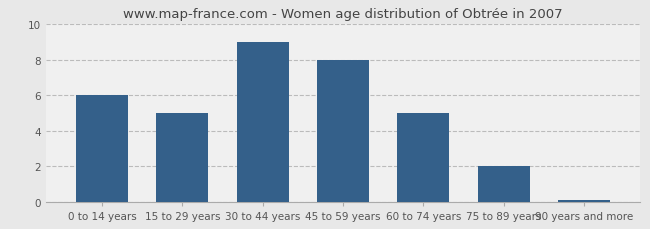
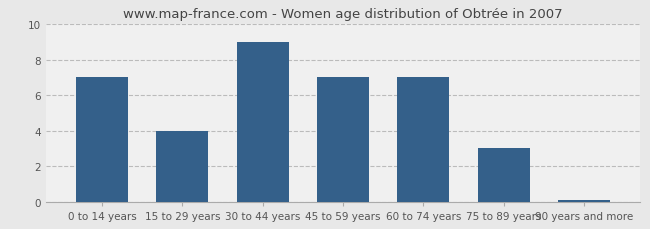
0 to 14 years: 6.0 -> 7.0
15 to 29 years: 5.0 -> 4.0
45 to 59 years: 8.0 -> 7.0
60 to 74 years: 5.0 -> 7.0
75 to 89 years: 2.0 -> 3.0
